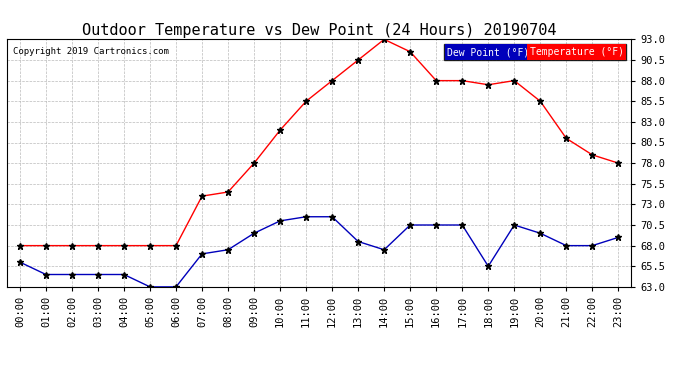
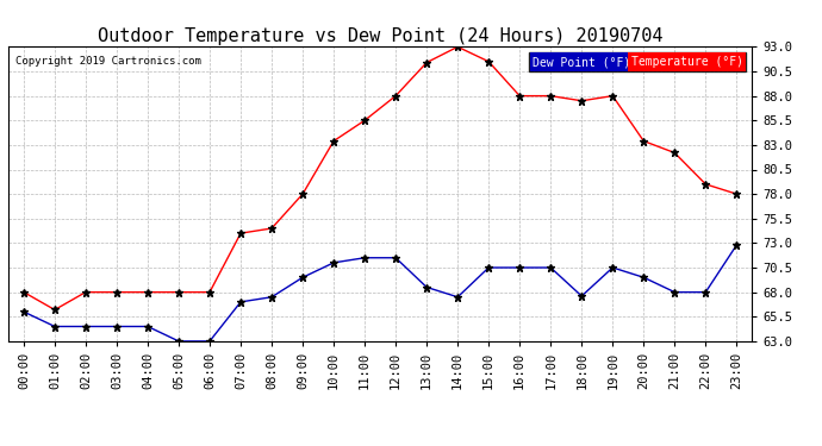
Temperature (°F)/01:00: 68.0 -> 66.2
Temperature (°F)/10:00: 82.0 -> 83.4
Temperature (°F)/13:00: 90.5 -> 91.4
Dew Point (°F)/18:00: 65.5 -> 67.6
Temperature (°F)/20:00: 85.5 -> 83.4
Temperature (°F)/21:00: 81.0 -> 82.2
Dew Point (°F)/23:00: 69.0 -> 72.8
